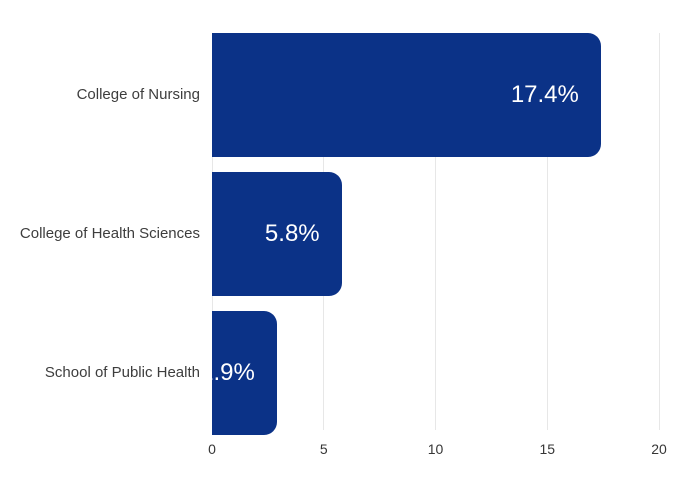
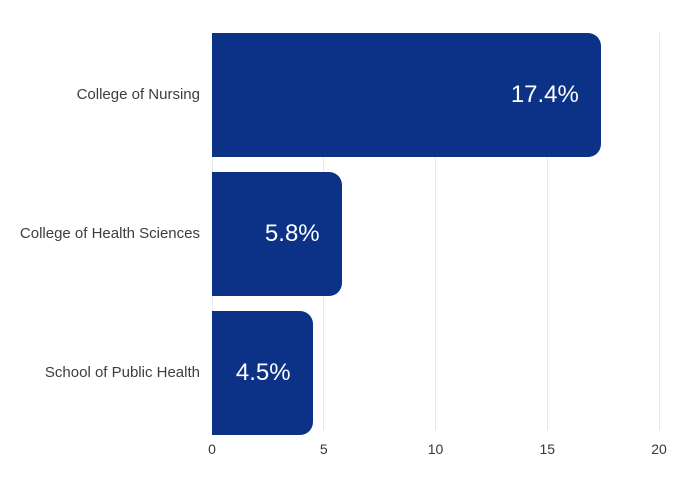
School of Public Health: 2.9% -> 4.5%
